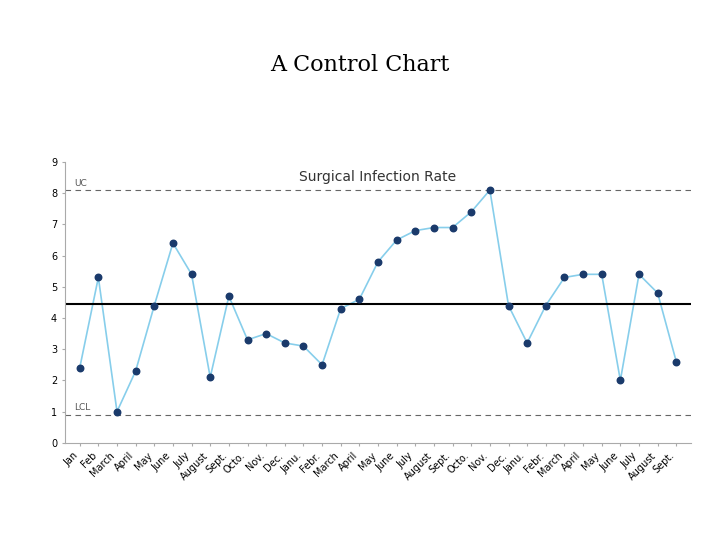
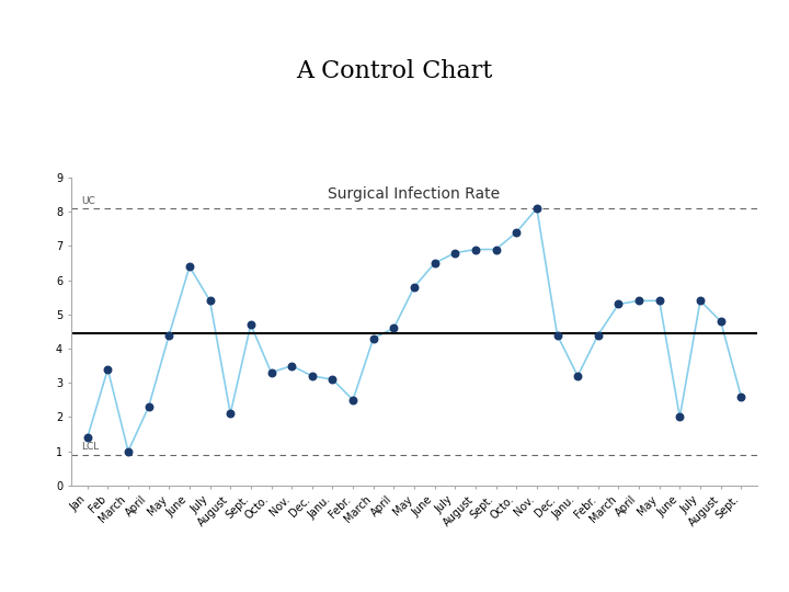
Jan: 2.4 -> 1.4
Feb: 5.3 -> 3.4
